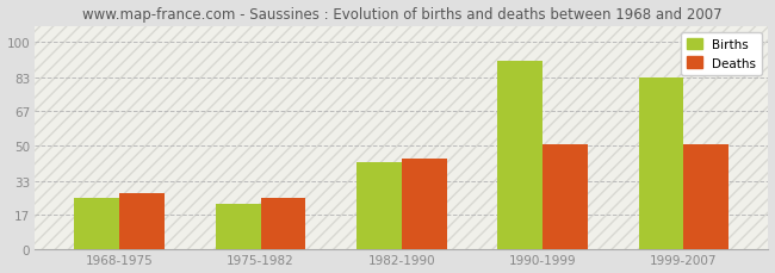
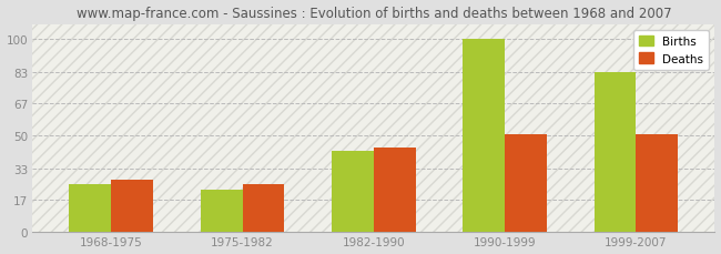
Births/1990-1999: 91 -> 100
